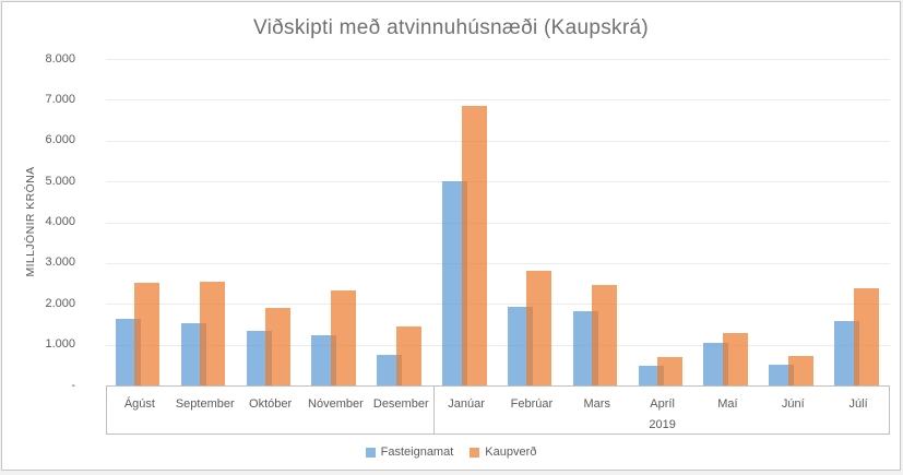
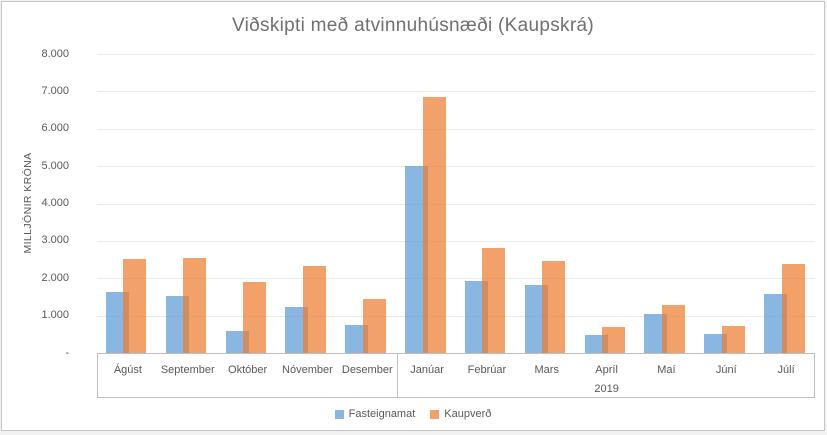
Fasteignamat/Október: 1300 -> 600
